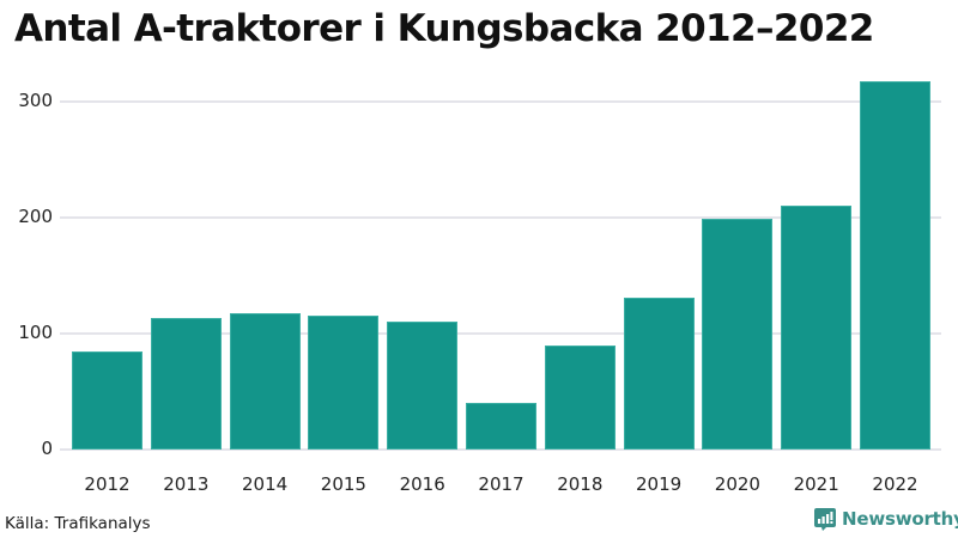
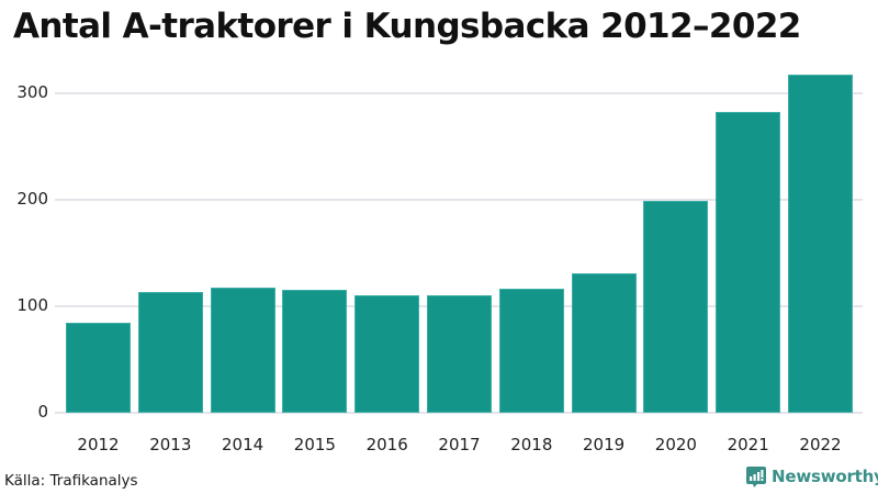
2017: 40 -> 110
2018: 90 -> 120
2021: 210 -> 280
